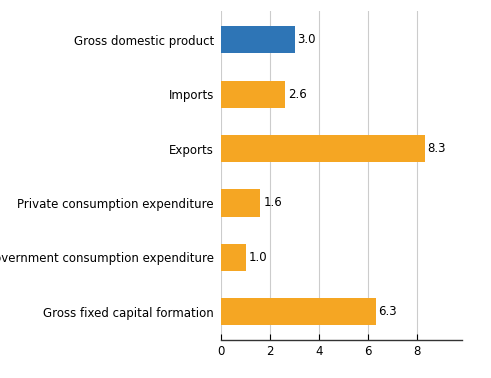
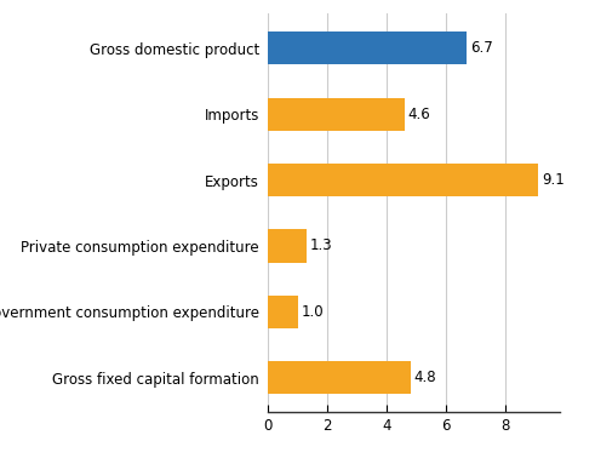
Gross domestic product: 3.0 -> 6.7
Imports: 2.6 -> 4.6
Exports: 8.3 -> 9.1
Private consumption expenditure: 1.6 -> 1.3
Gross fixed capital formation: 6.3 -> 4.8
